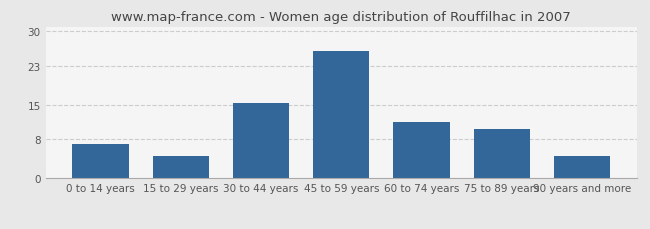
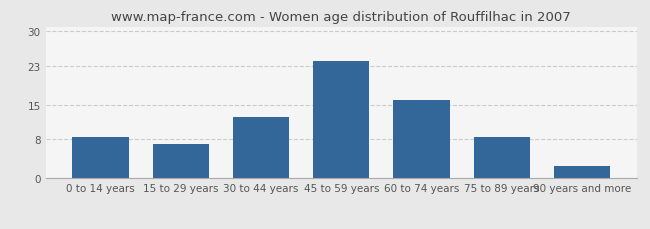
0 to 14 years: 7.0 -> 8.5
15 to 29 years: 4.5 -> 7.0
30 to 44 years: 15.5 -> 12.5
45 to 59 years: 26.0 -> 24.0
60 to 74 years: 11.5 -> 16.0
75 to 89 years: 10.0 -> 8.5
90 years and more: 4.5 -> 2.5
